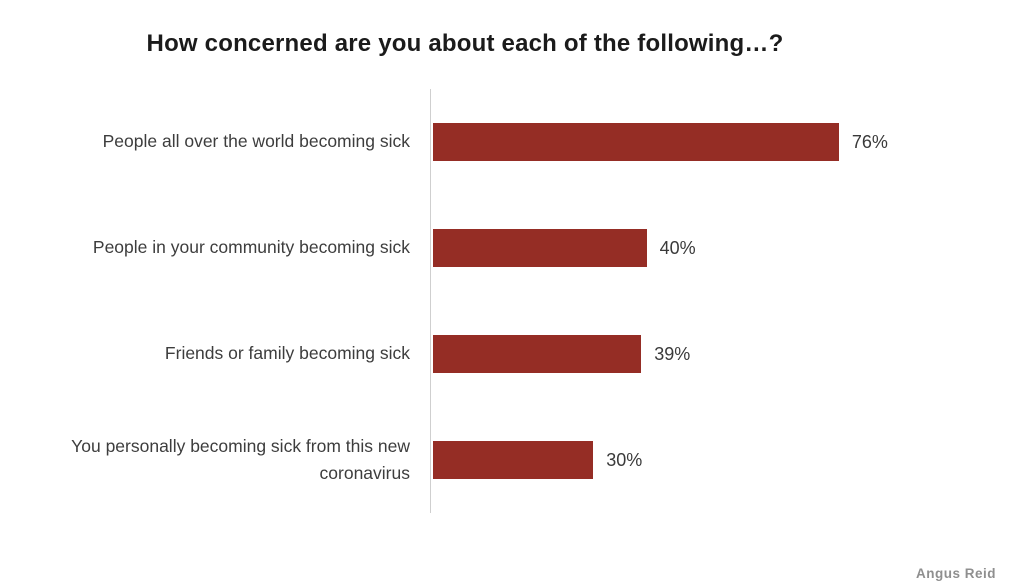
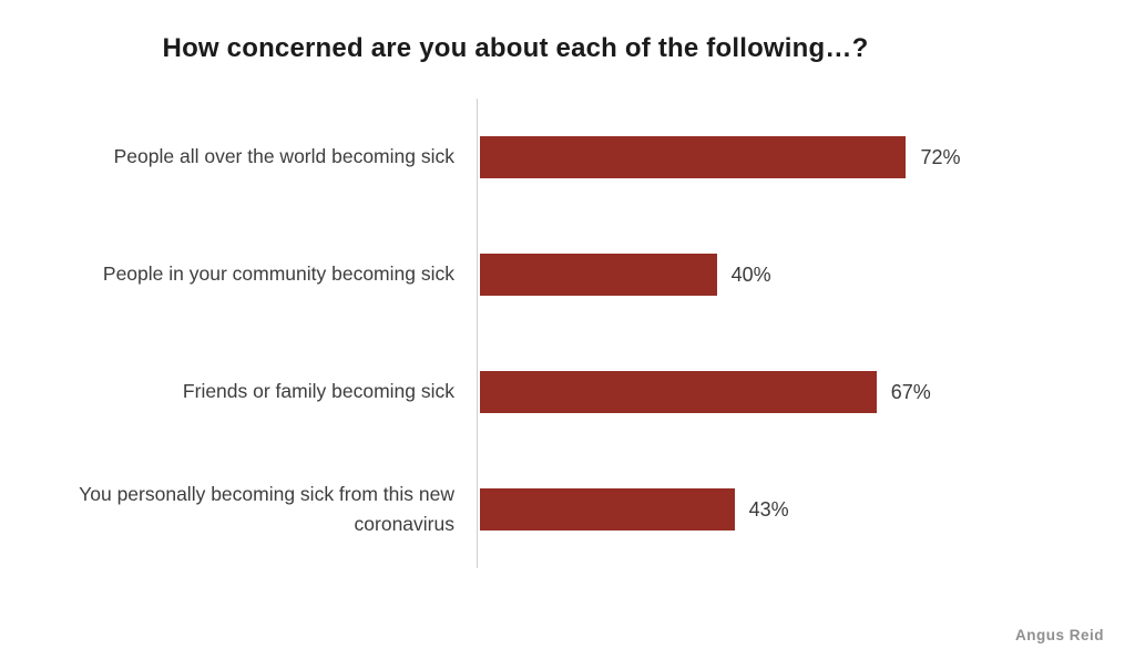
People all over the world becoming sick: 76% -> 72%
Friends or family becoming sick: 39% -> 67%
You personally becoming sick from this new coronavirus: 30% -> 43%
